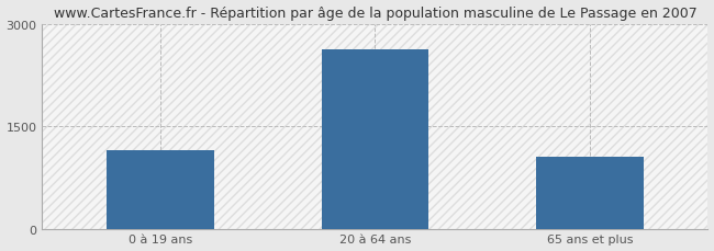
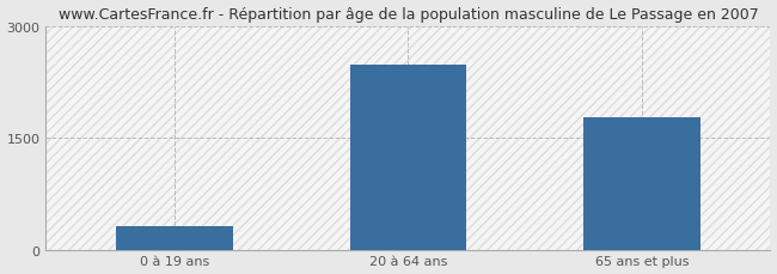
0 à 19 ans: 1150 -> 320
20 à 64 ans: 2620 -> 2480
65 ans et plus: 1050 -> 1780
